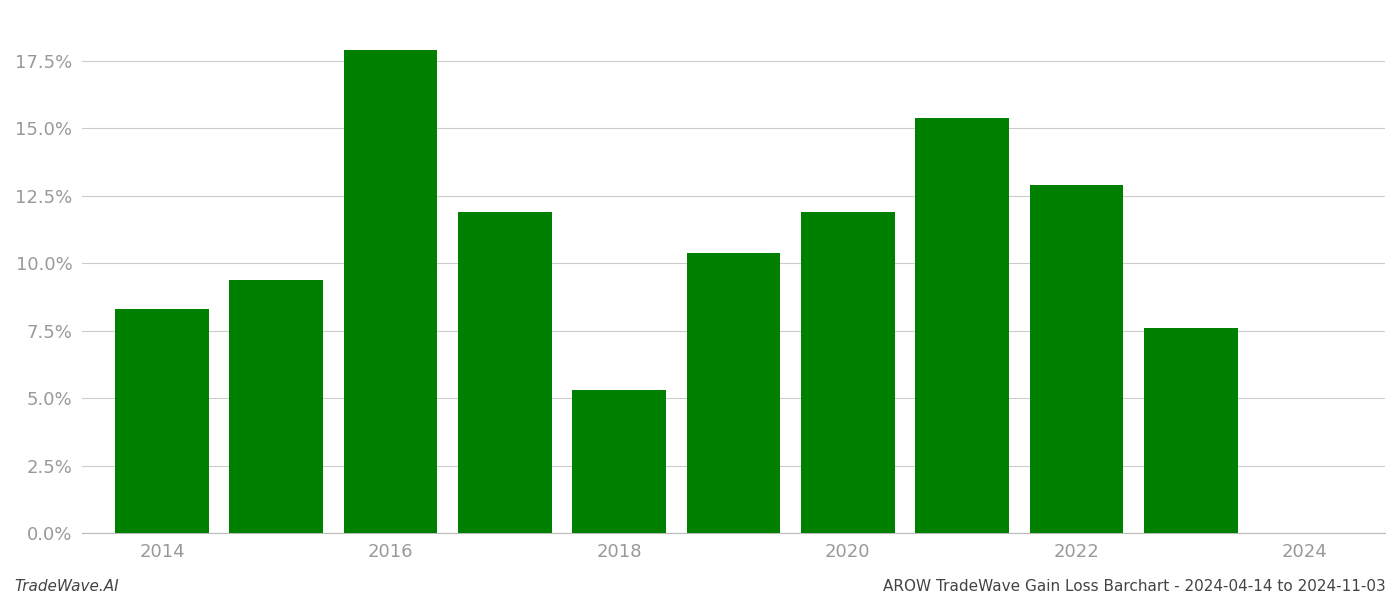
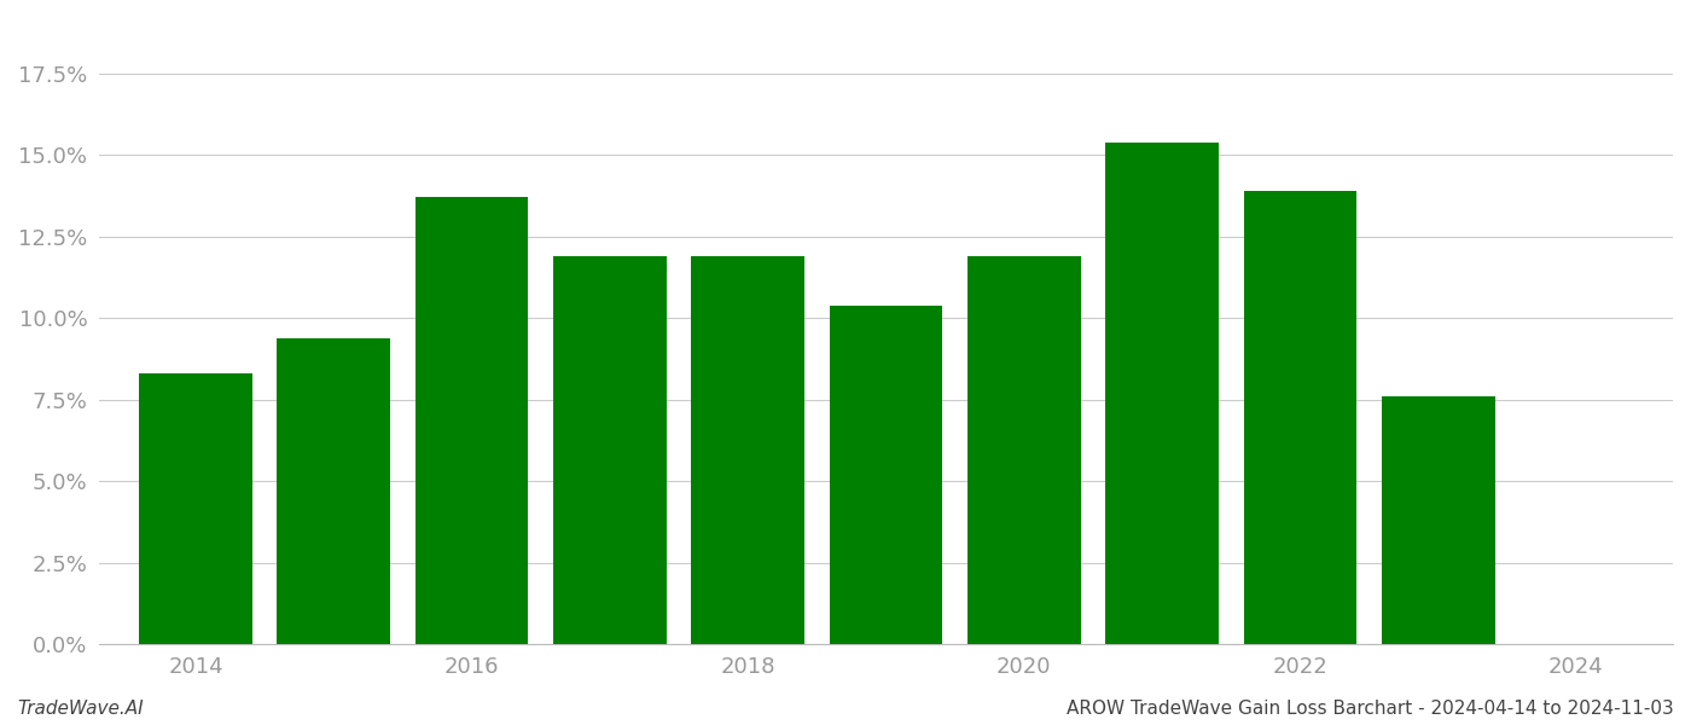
2016: 17.9% -> 13.7%
2018: 5.3% -> 11.9%
2022: 12.9% -> 13.9%
